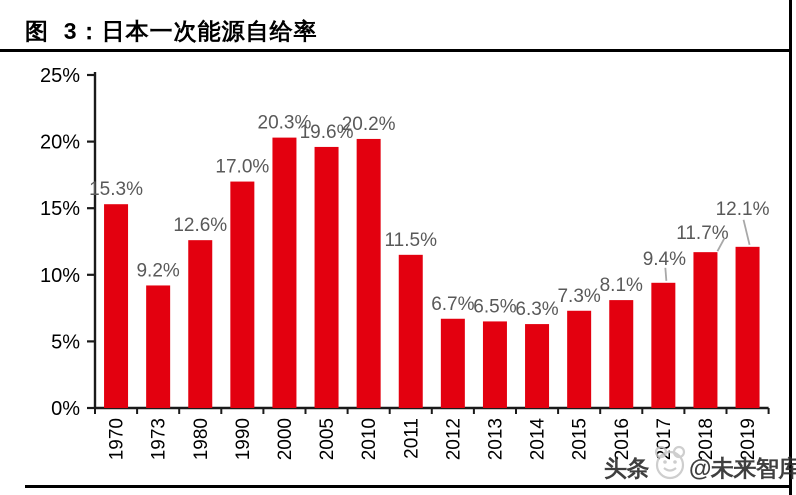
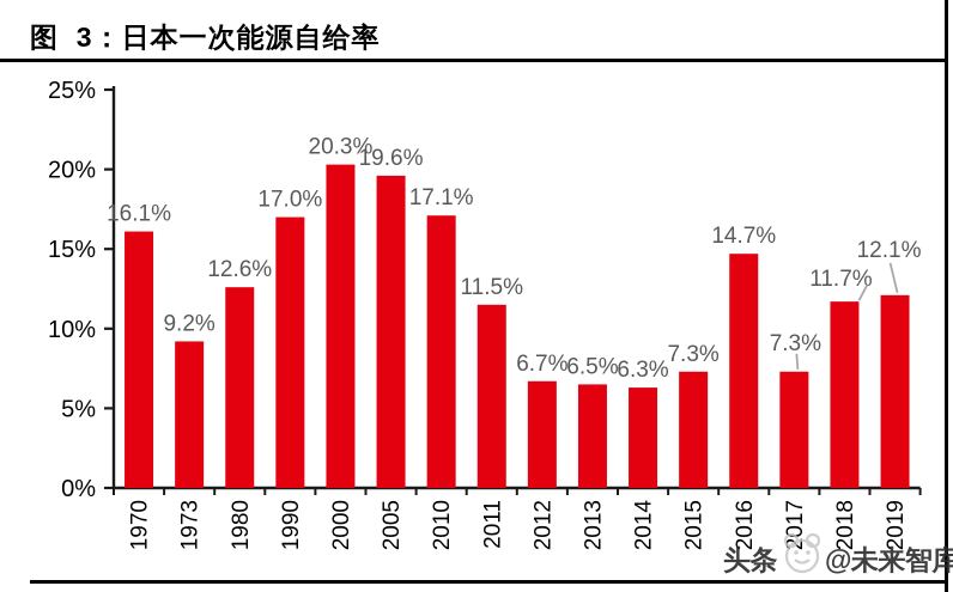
1970: 15.3% -> 16.1%
2010: 20.2% -> 17.1%
2016: 8.1% -> 14.7%
2017: 9.4% -> 7.3%
